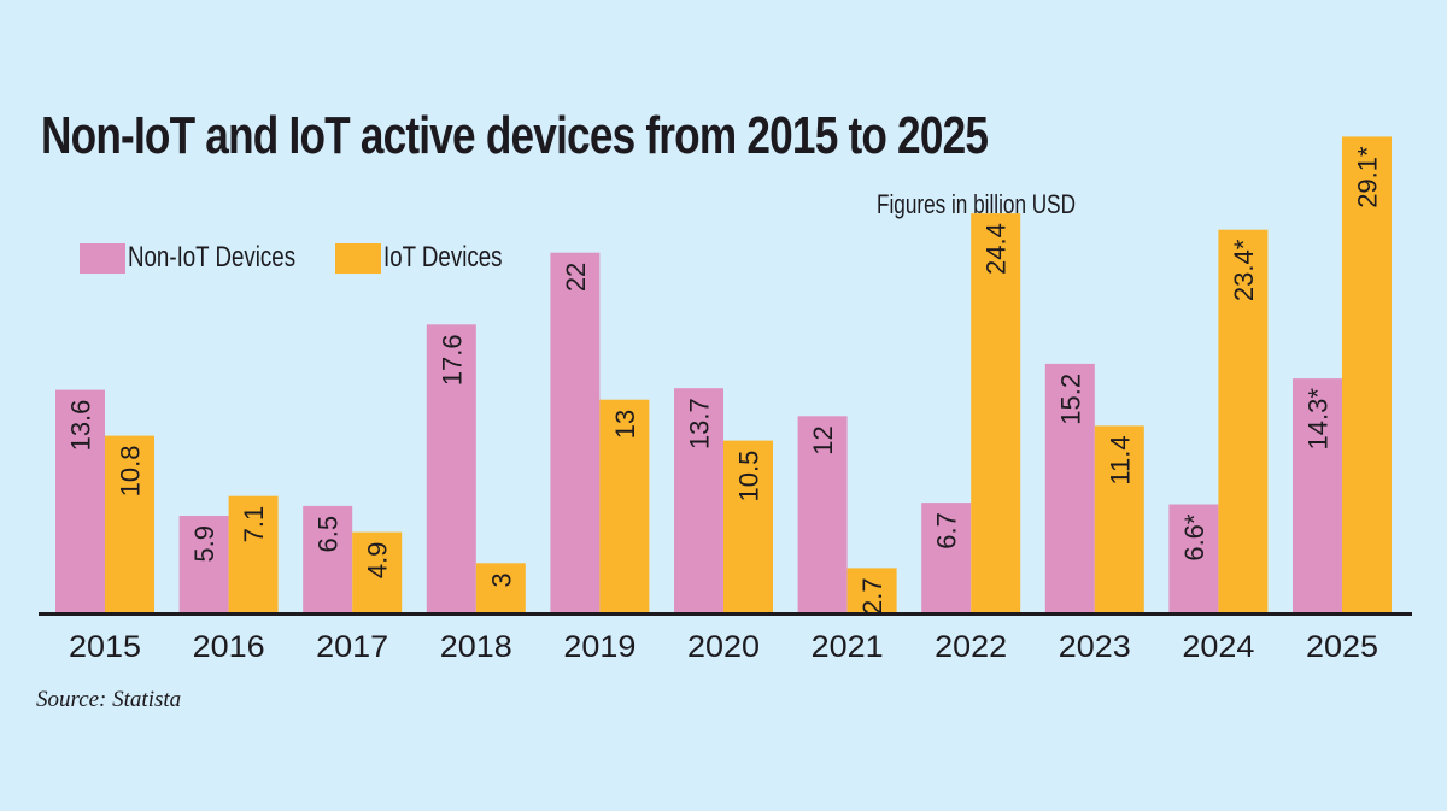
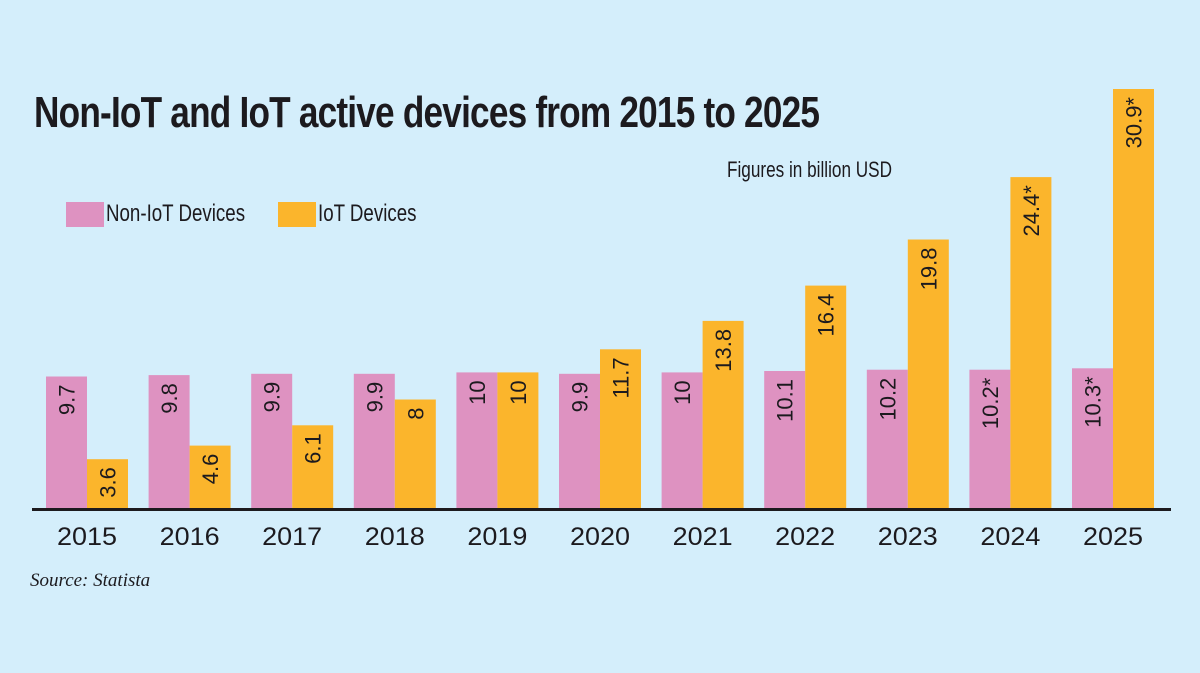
Non-IoT Devices/2015: 13.6 -> 9.7
IoT Devices/2015: 10.8 -> 3.6
Non-IoT Devices/2016: 5.9 -> 9.8
IoT Devices/2016: 7.1 -> 4.6
Non-IoT Devices/2017: 6.5 -> 9.9
IoT Devices/2017: 4.9 -> 6.1
Non-IoT Devices/2018: 17.6 -> 9.9
IoT Devices/2018: 3 -> 8
Non-IoT Devices/2019: 22 -> 10
IoT Devices/2019: 13 -> 10
Non-IoT Devices/2020: 13.7 -> 9.9
IoT Devices/2020: 10.5 -> 11.7
Non-IoT Devices/2021: 12 -> 10
IoT Devices/2021: 2.7 -> 13.8
Non-IoT Devices/2022: 6.7 -> 10.1
IoT Devices/2022: 24.4 -> 16.4
Non-IoT Devices/2023: 15.2 -> 10.2
IoT Devices/2023: 11.4 -> 19.8
Non-IoT Devices/2024: 6.6 -> 10.2
IoT Devices/2024: 23.4 -> 24.4
Non-IoT Devices/2025: 14.3 -> 10.3
IoT Devices/2025: 29.1 -> 30.9
